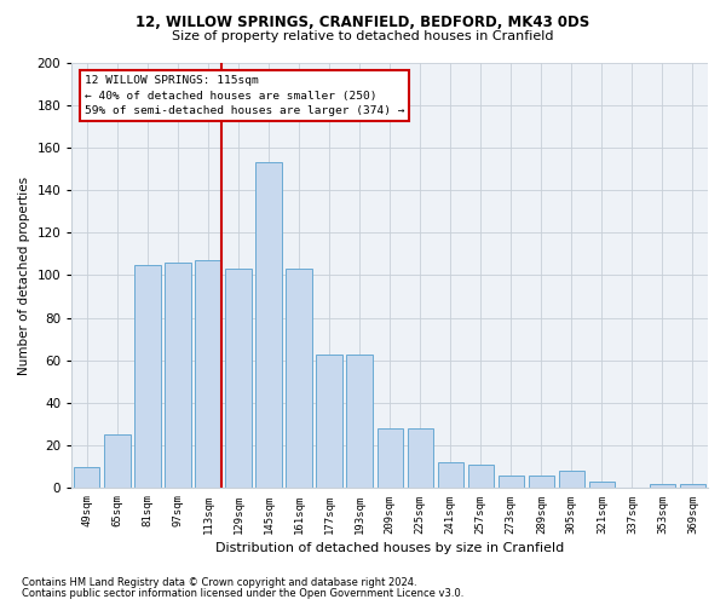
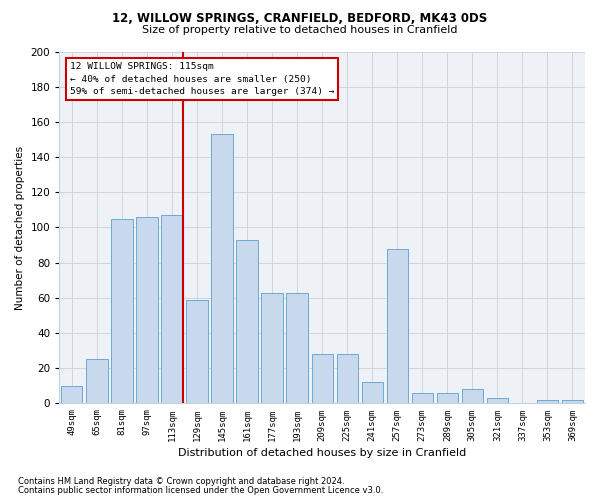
129sqm: 103 -> 59
161sqm: 103 -> 93
257sqm: 11 -> 88
